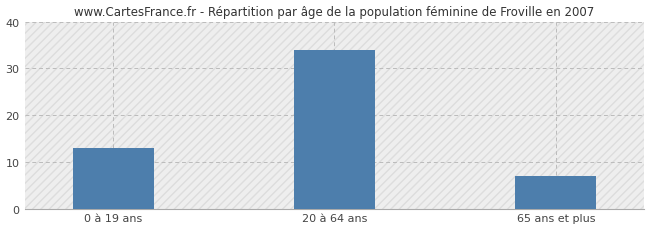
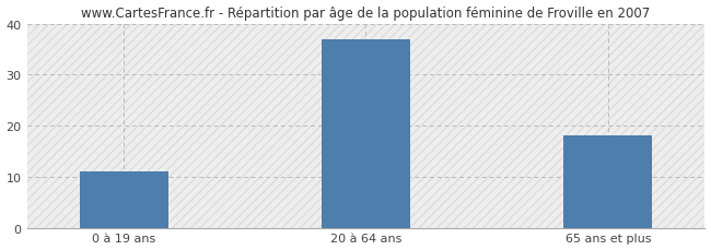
0 à 19 ans: 13 -> 11
20 à 64 ans: 34 -> 37
65 ans et plus: 7 -> 18
